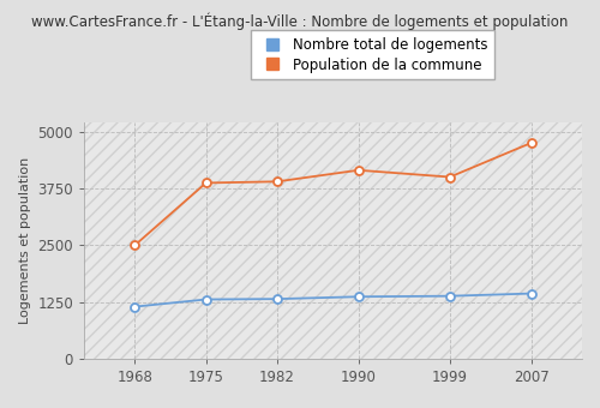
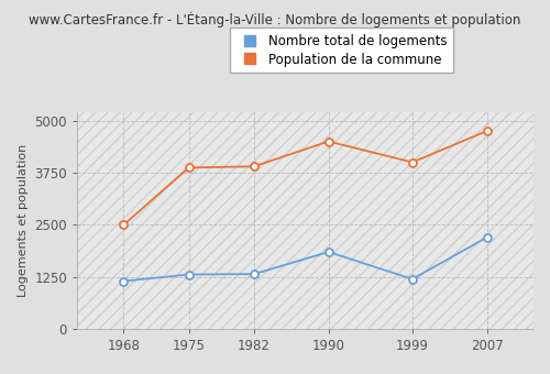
Nombre total de logements/1990: 1370 -> 1850
Population de la commune/1990: 4150 -> 4500
Nombre total de logements/1999: 1380 -> 1200
Nombre total de logements/2007: 1440 -> 2200
